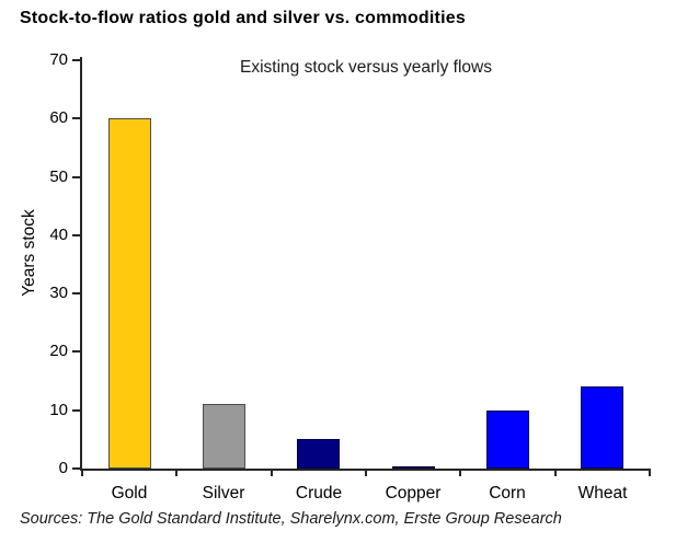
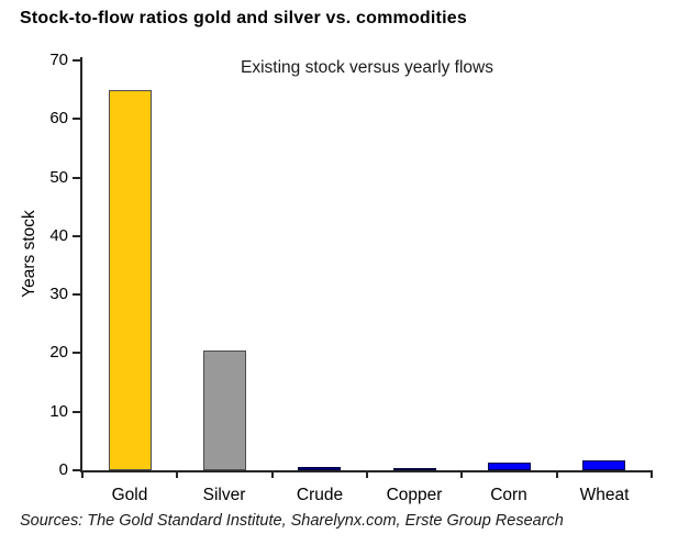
Gold: 60 -> 65
Silver: 11 -> 20
Crude: 5 -> 1
Corn: 10 -> 1
Wheat: 14 -> 2
